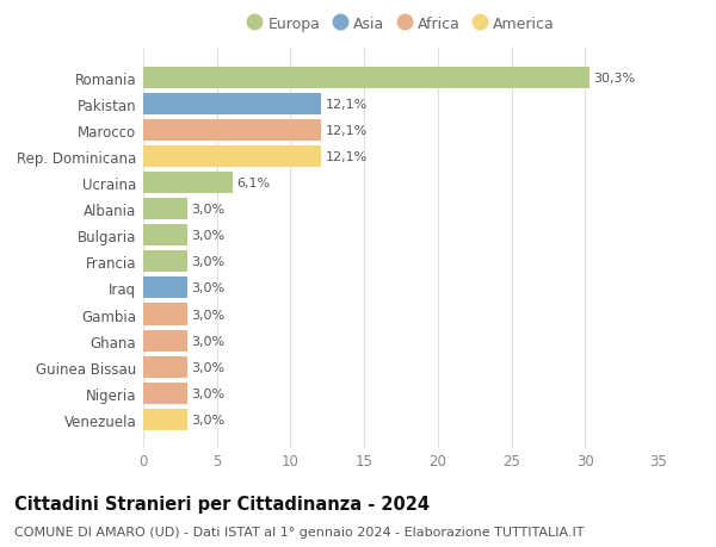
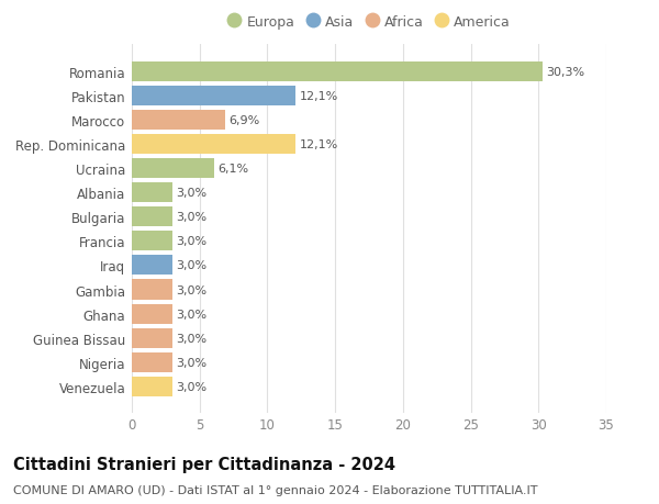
Marocco: 12,1% -> 6,9%
